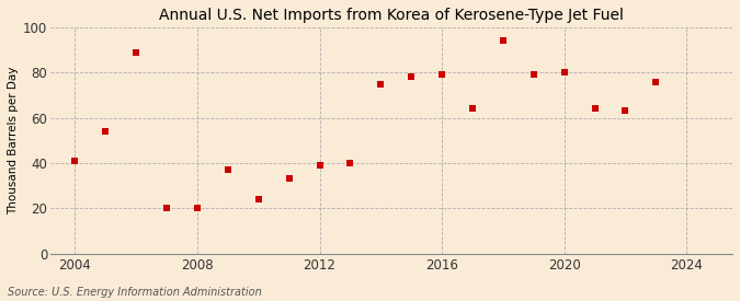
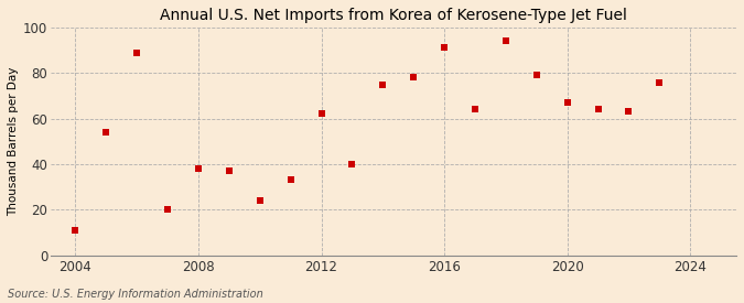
2004: 41 -> 11
2008: 20 -> 38
2012: 39 -> 62
2016: 79 -> 91
2020: 80 -> 67
